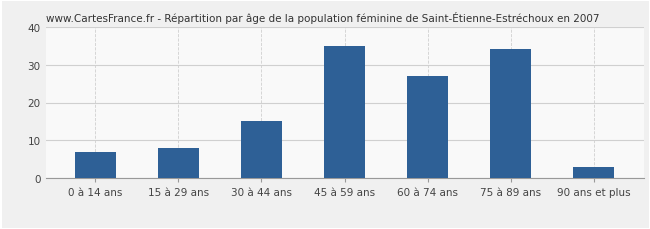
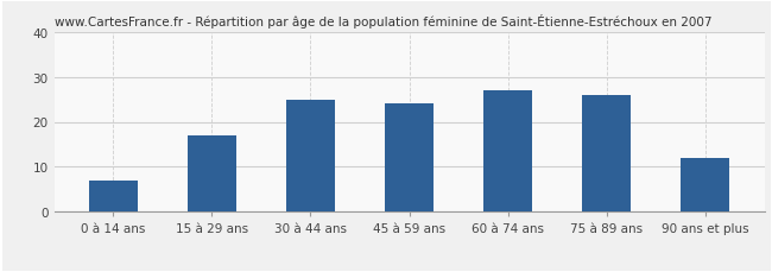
15 à 29 ans: 8 -> 17
30 à 44 ans: 15 -> 25
45 à 59 ans: 35 -> 24
75 à 89 ans: 34 -> 26
90 ans et plus: 3 -> 12
